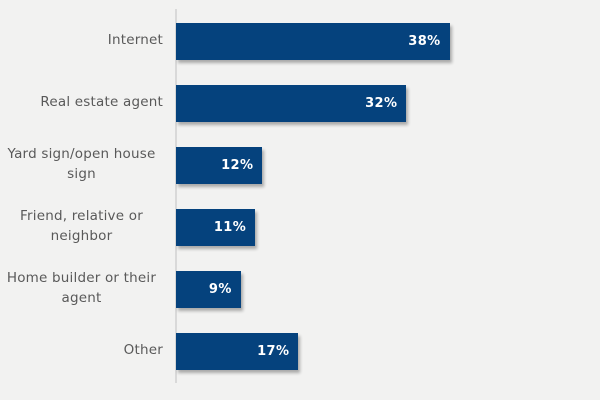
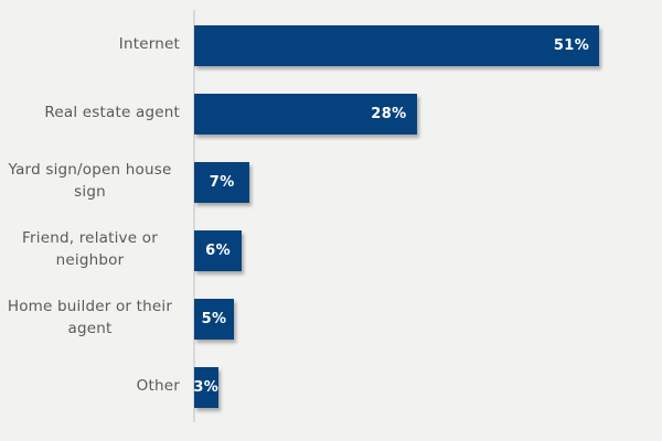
Internet: 38% -> 51%
Real estate agent: 32% -> 28%
Yard sign/open house sign: 12% -> 7%
Friend, relative or neighbor: 11% -> 6%
Home builder or their agent: 9% -> 5%
Other: 17% -> 3%
